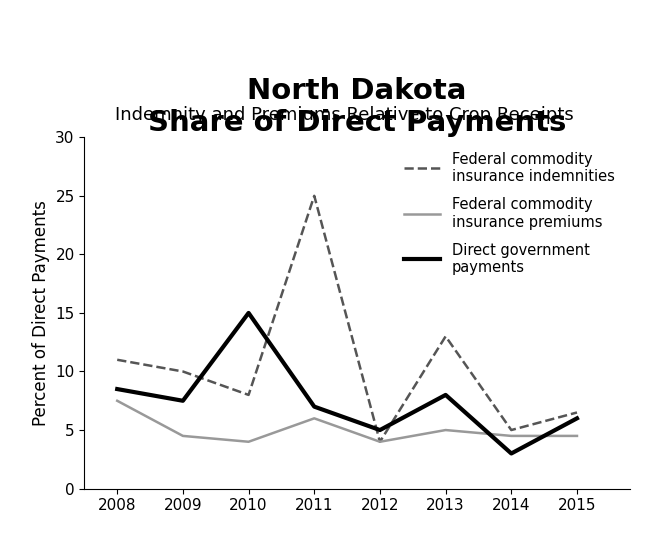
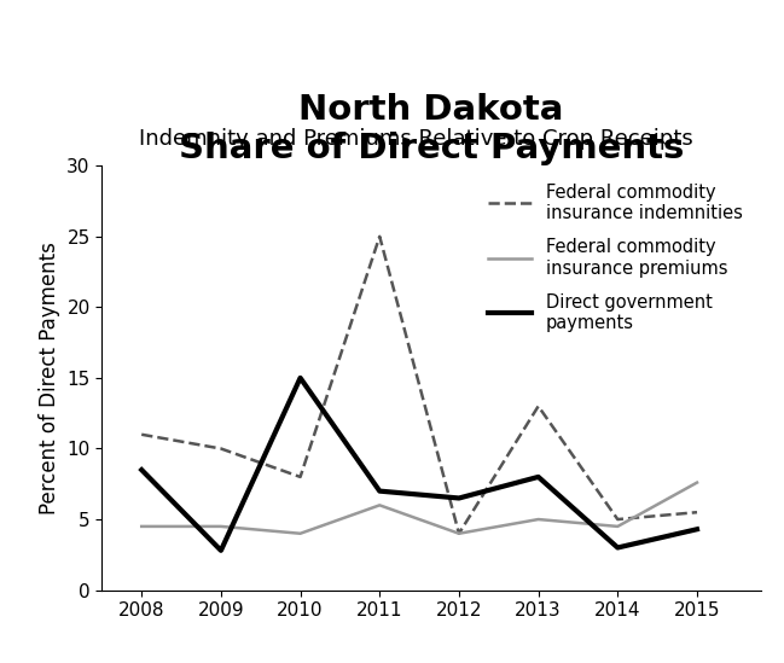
Federal commodity insurance premiums/2008: 7.5 -> 4.5
Direct government payments/2009: 7.5 -> 2.8
Direct government payments/2012: 5.0 -> 6.5
Federal commodity insurance indemnities/2015: 6.5 -> 5.5
Federal commodity insurance premiums/2015: 4.5 -> 7.6
Direct government payments/2015: 6.0 -> 4.3
